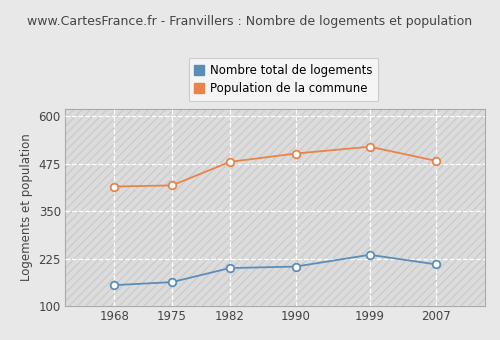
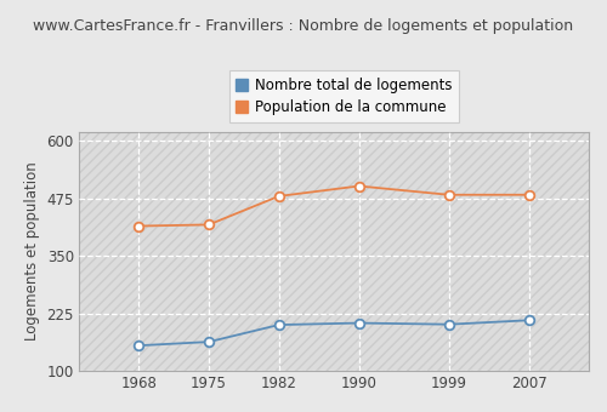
Nombre total de logements/1999: 235 -> 201
Population de la commune/1999: 520 -> 483
